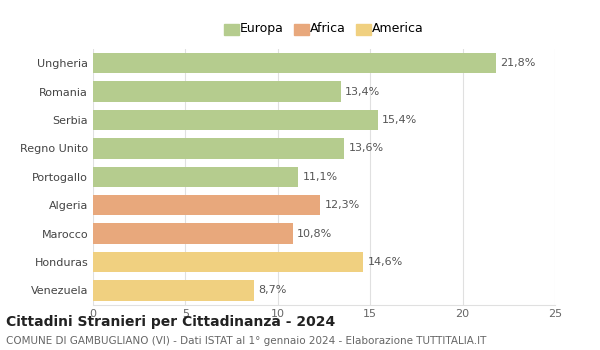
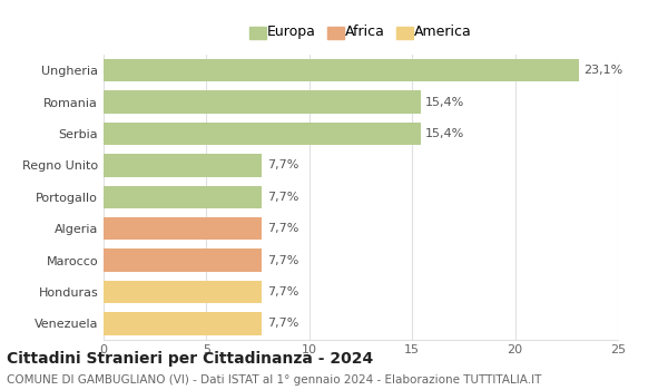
Ungheria: 21,8% -> 23,1%
Romania: 13,4% -> 15,4%
Regno Unito: 13,6% -> 7,7%
Portogallo: 11,1% -> 7,7%
Algeria: 12,3% -> 7,7%
Marocco: 10,8% -> 7,7%
Honduras: 14,6% -> 7,7%
Venezuela: 8,7% -> 7,7%
